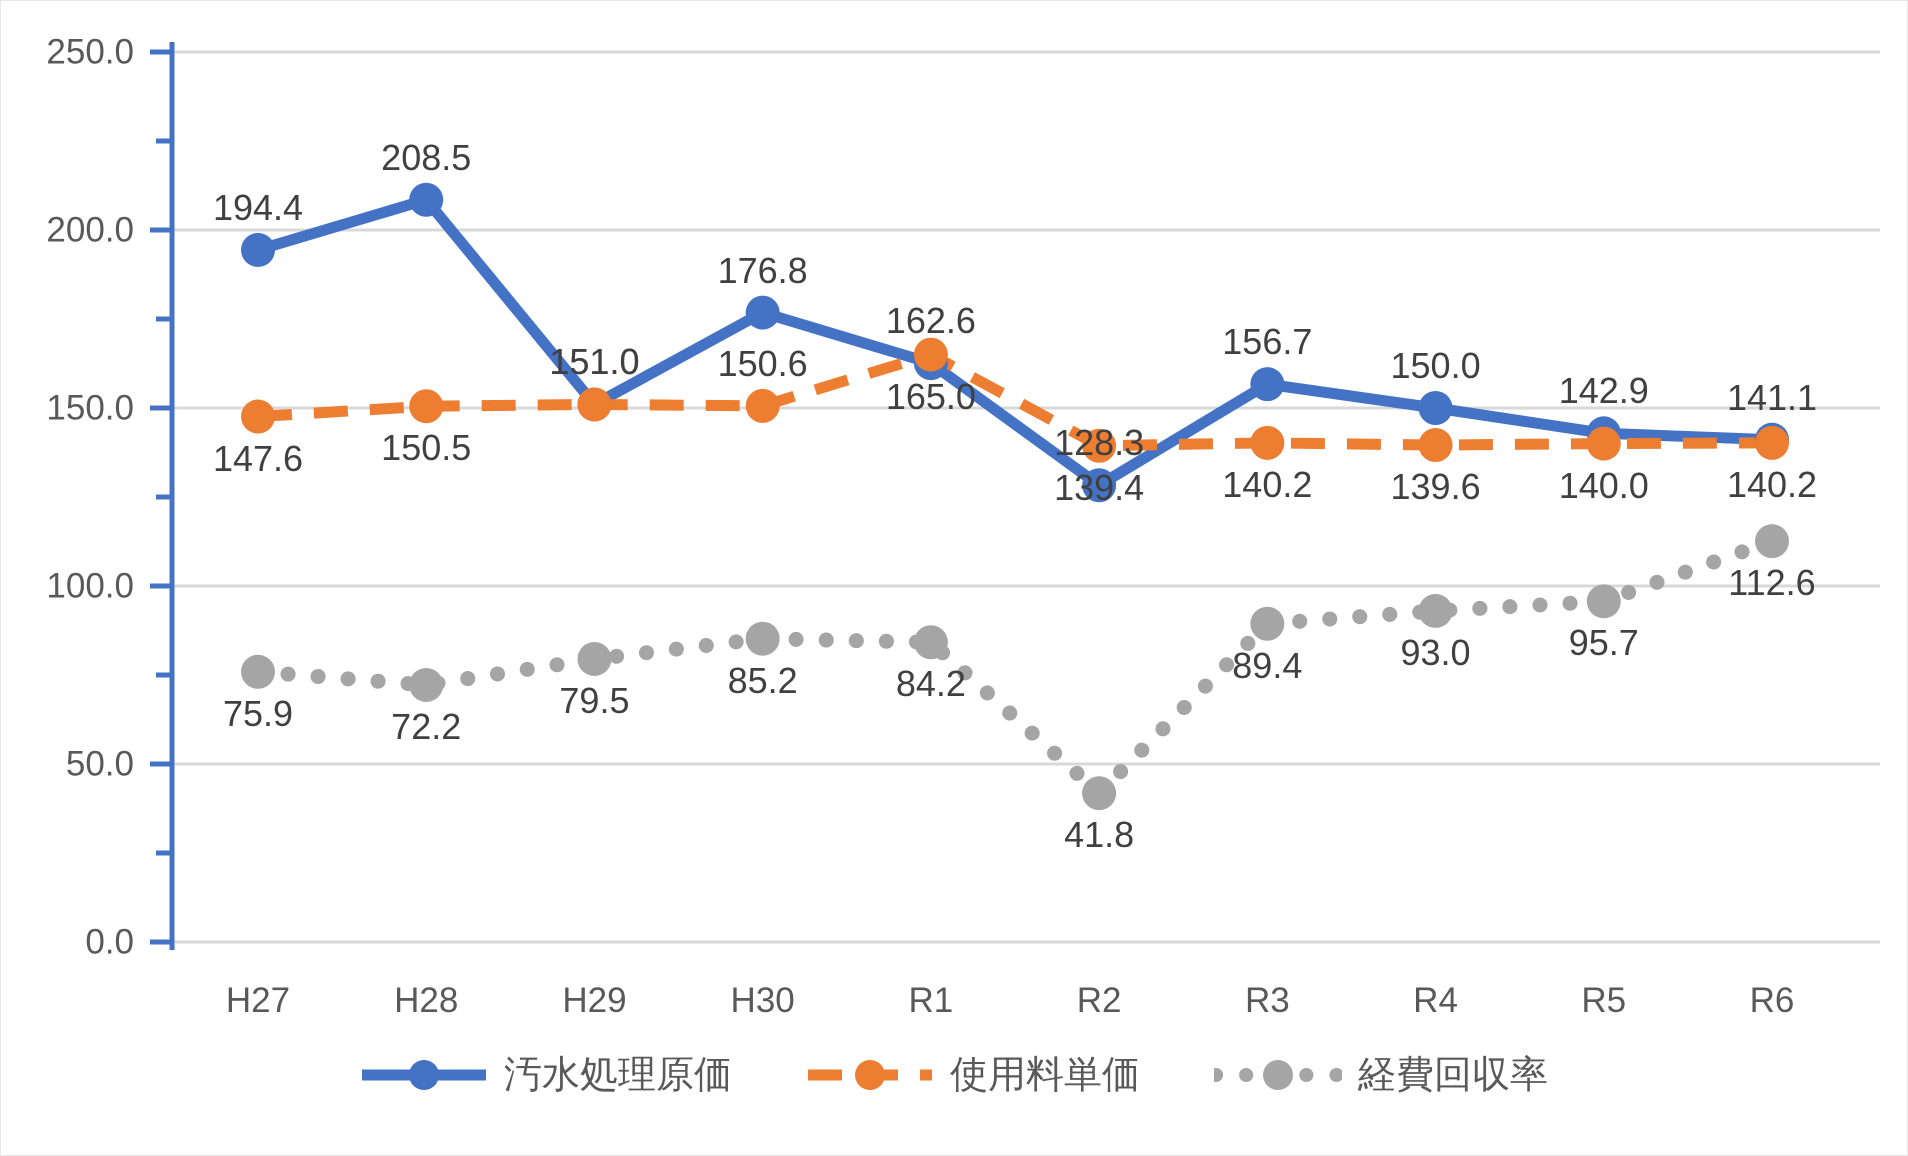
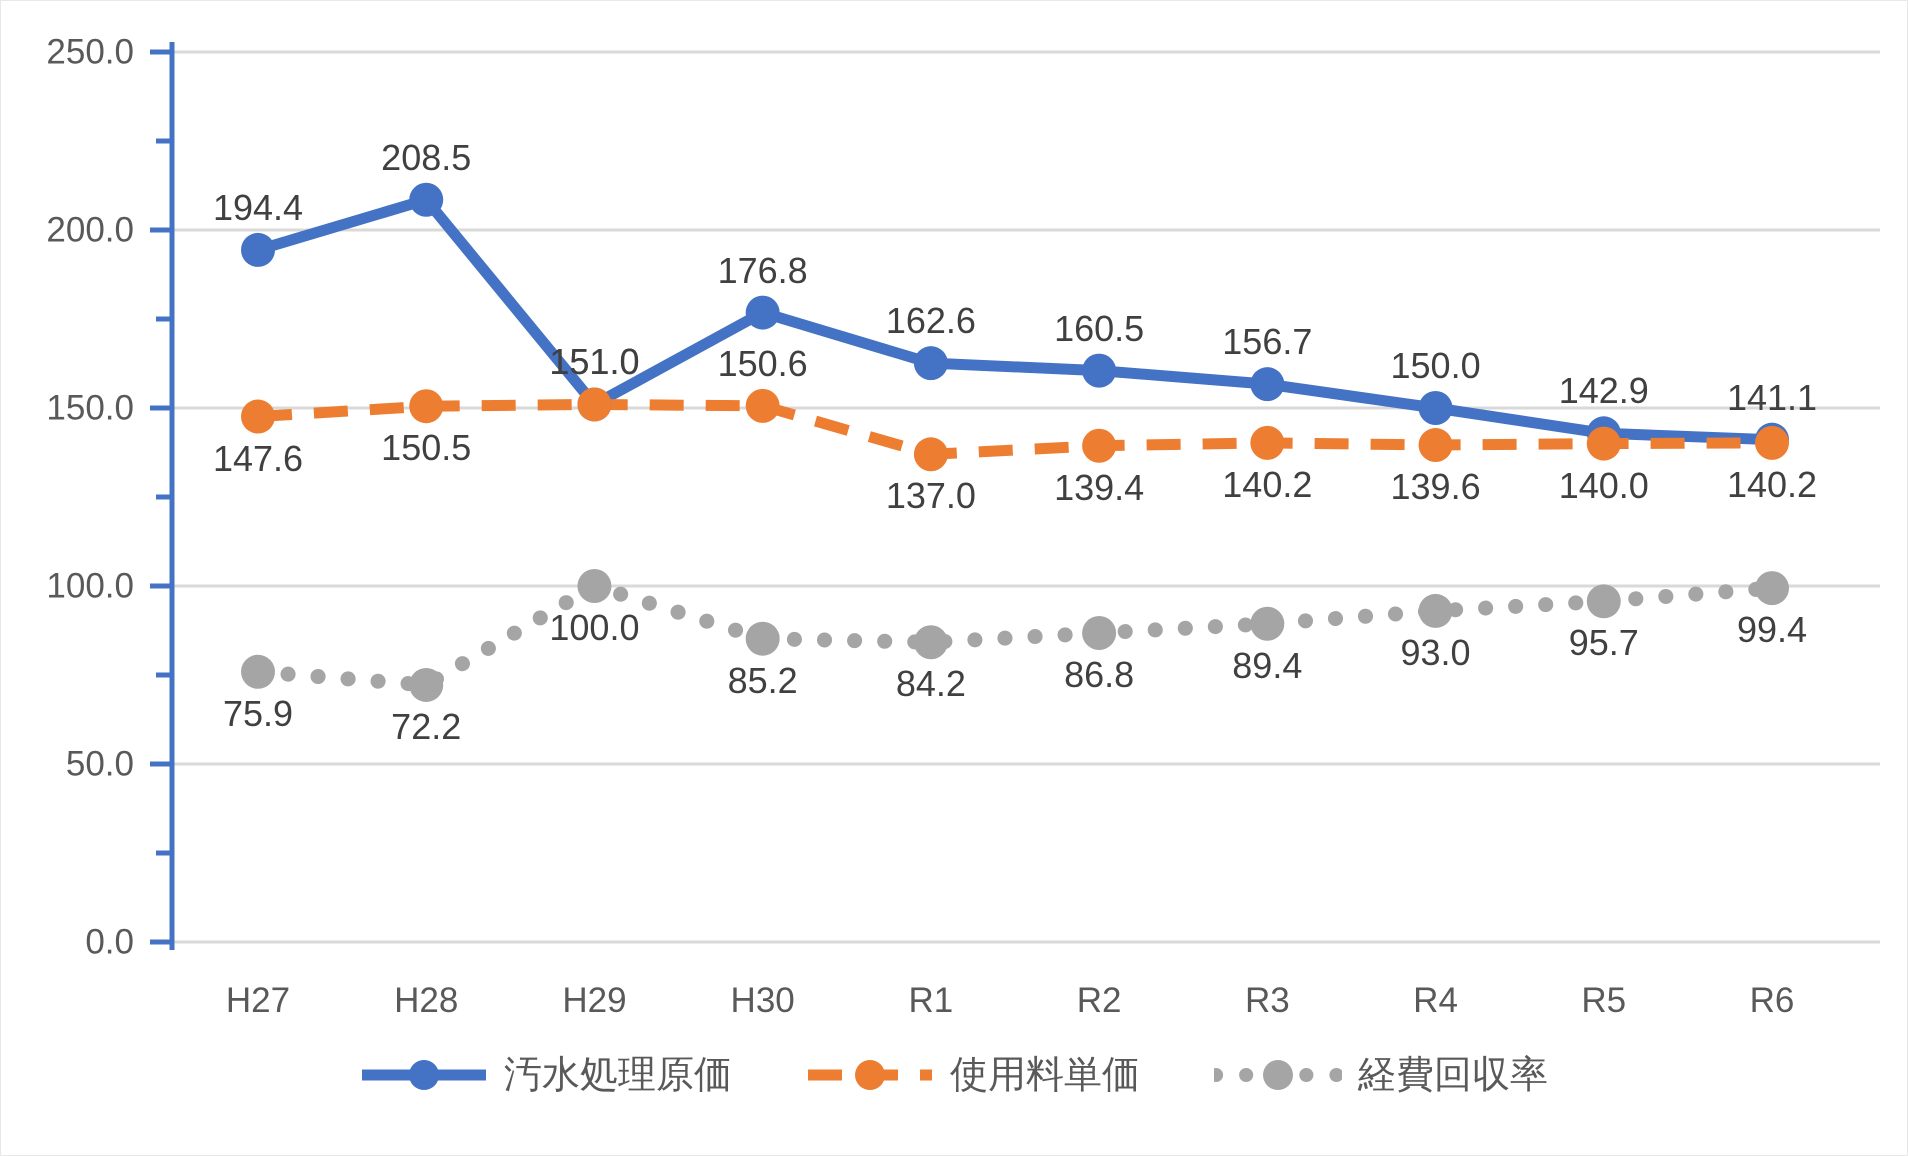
経費回収率/H29: 79.5 -> 100.0
使用料単価/R1: 165.0 -> 137.0
汚水処理原価/R2: 128.3 -> 160.5
経費回収率/R2: 41.8 -> 86.8
経費回収率/R6: 112.6 -> 99.4
